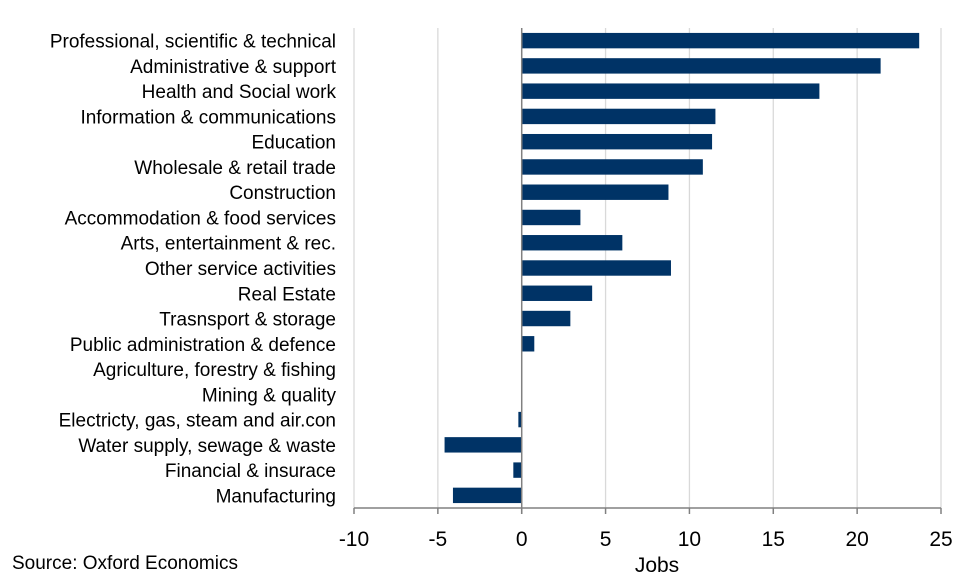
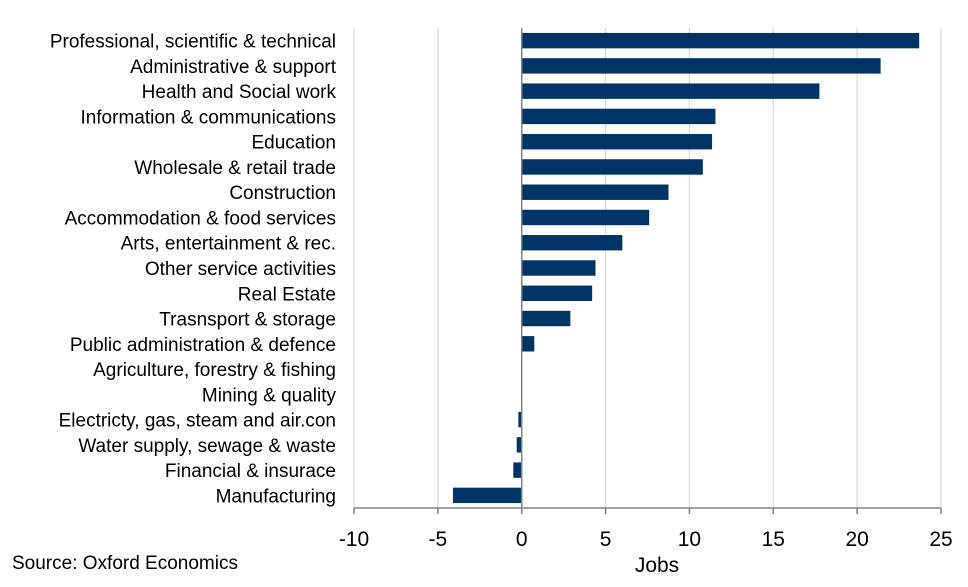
Accommodation & food services: 3.5 -> 7.6
Other service activities: 8.9 -> 4.4
Water supply, sewage & waste: -4.6 -> -0.3
